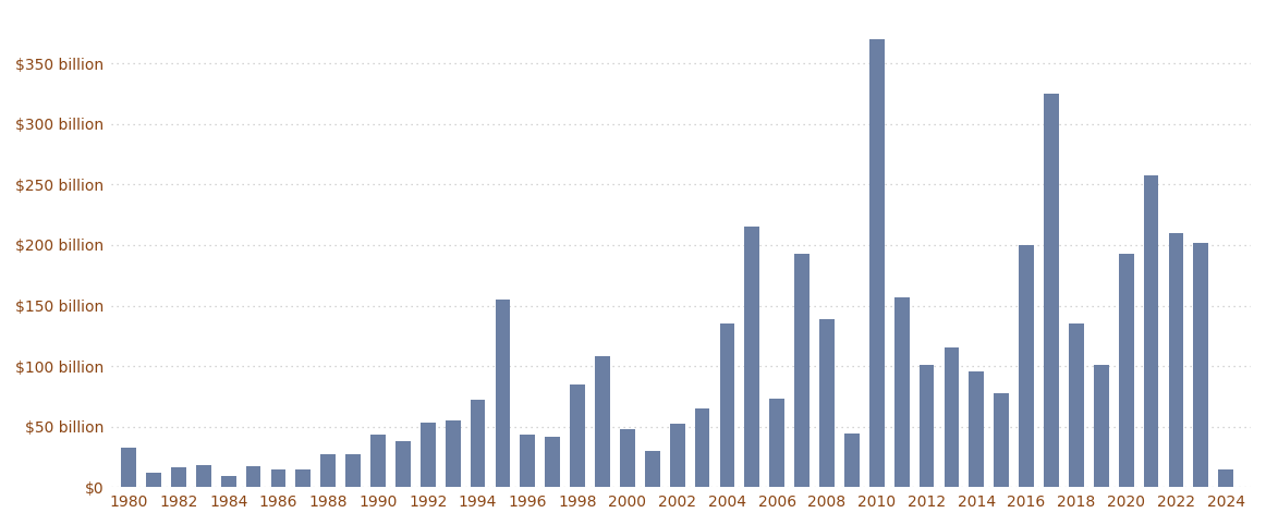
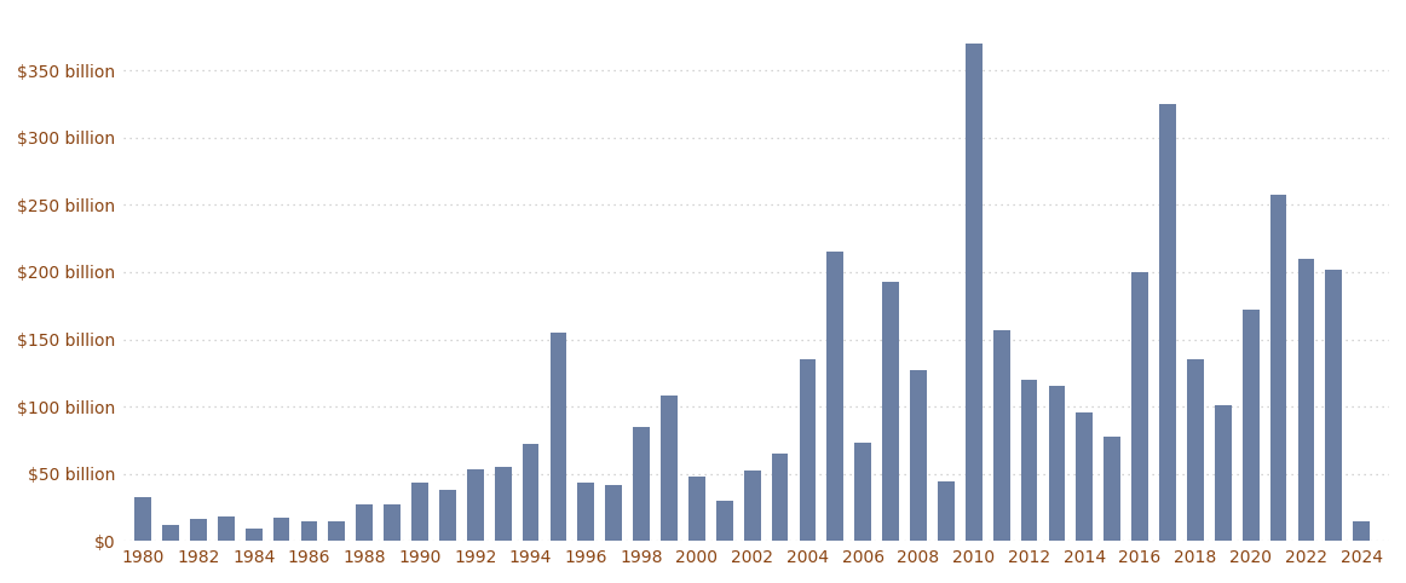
2008: $139 billion -> $127 billion
2012: $101 billion -> $120 billion
2020: $193 billion -> $172 billion
